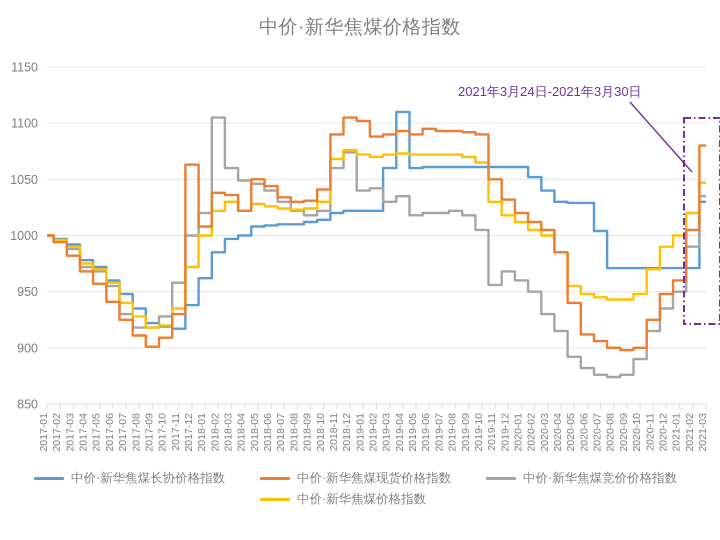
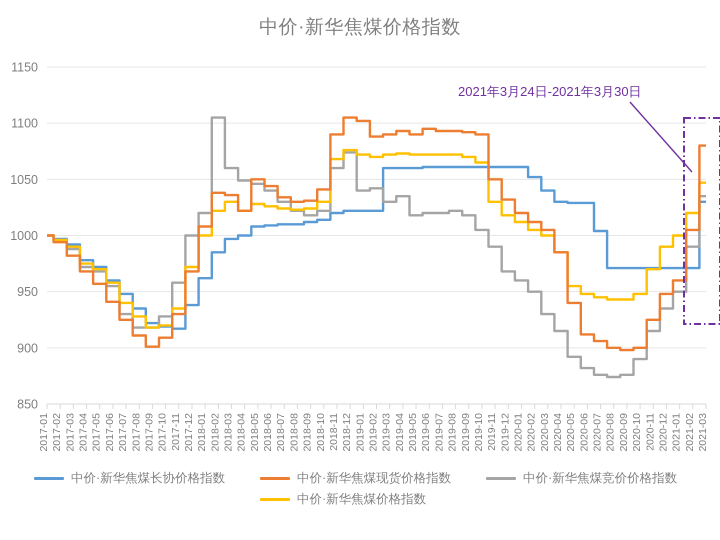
中价·新华焦煤现货价格指数/2017-12: 1063 -> 968
中价·新华焦煤长协价格指数/2019-04: 1110 -> 1060
中价·新华焦煤竞价价格指数/2019-11: 956 -> 990
